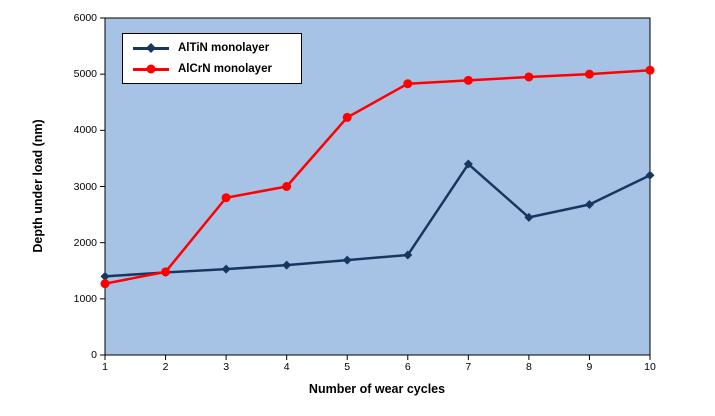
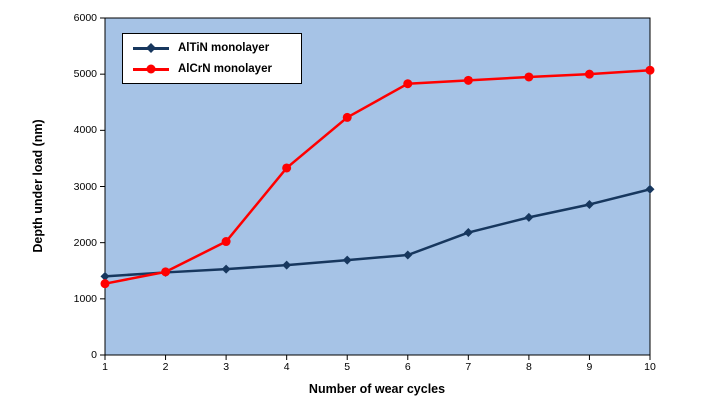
AlCrN monolayer/3: 2800 -> 2000
AlCrN monolayer/4: 3000 -> 3300
AlTiN monolayer/7: 3400 -> 2200
AlTiN monolayer/10: 3200 -> 3000
